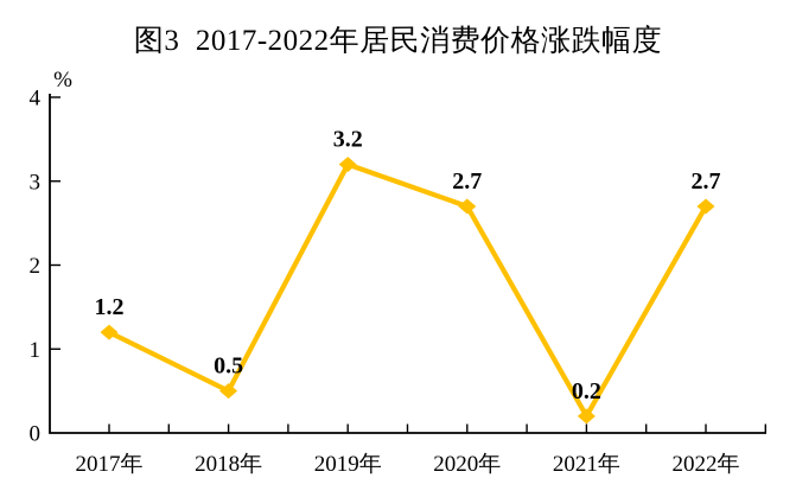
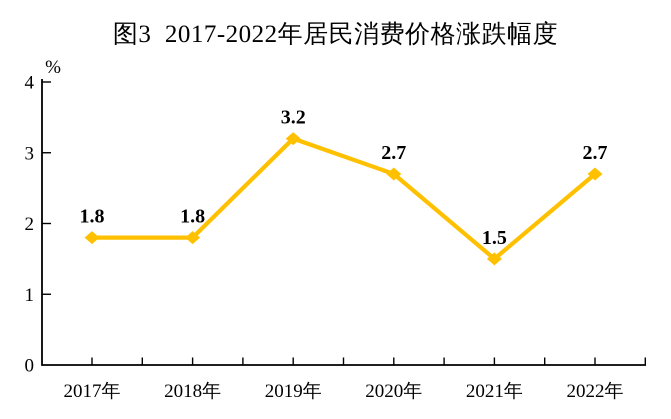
2017年: 1.2 -> 1.8
2018年: 0.5 -> 1.8
2021年: 0.2 -> 1.5
